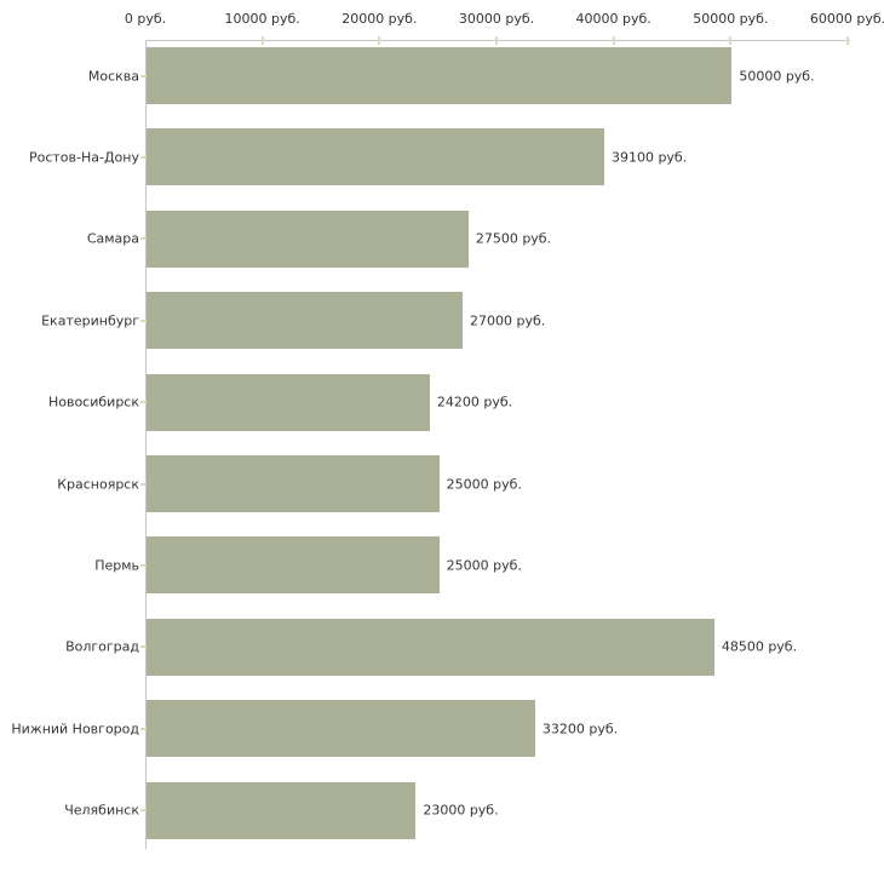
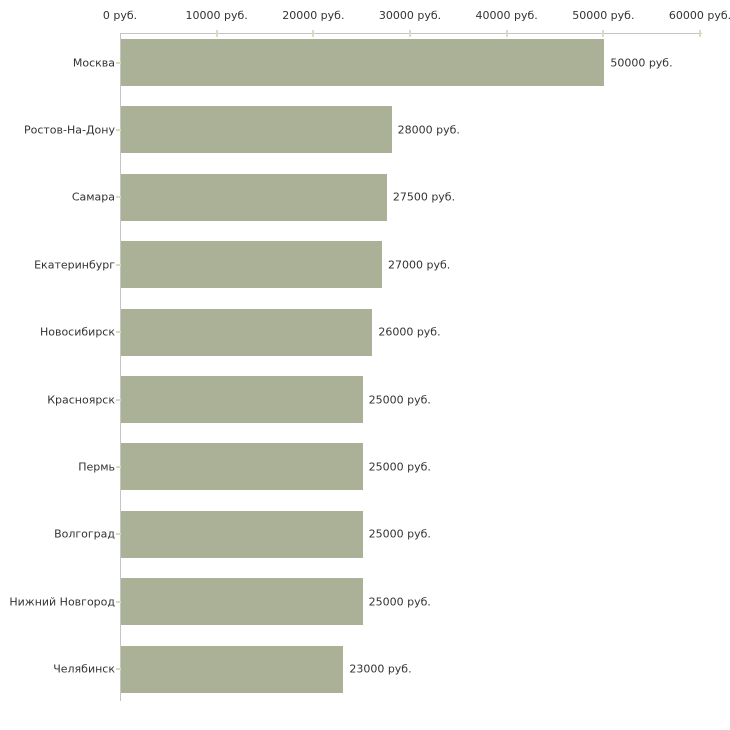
Ростов-На-Дону: 39100 -> 28000
Новосибирск: 24200 -> 26000
Волгоград: 48500 -> 25000
Нижний Новгород: 33200 -> 25000
